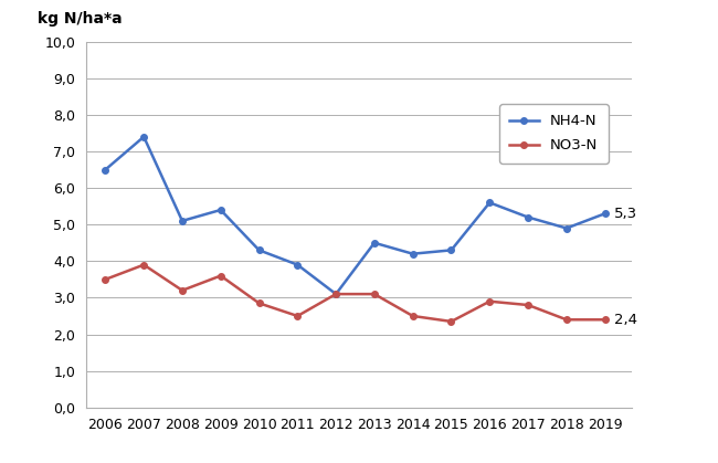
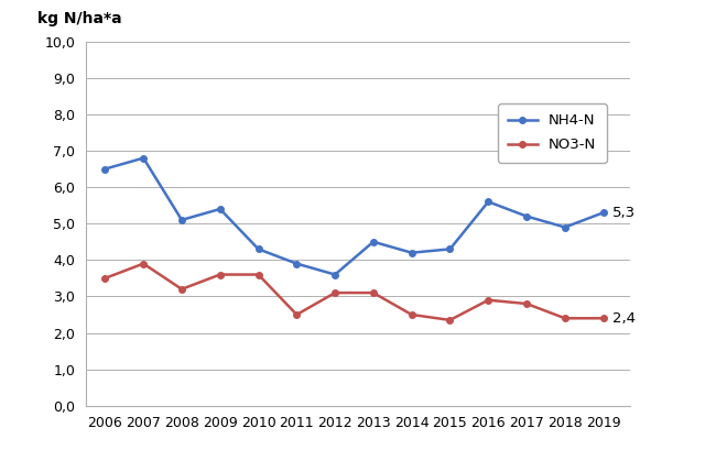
NH4-N/2007: 7,4 -> 6,8
NO3-N/2010: 2,85 -> 3,60
NH4-N/2012: 3,1 -> 3,6
